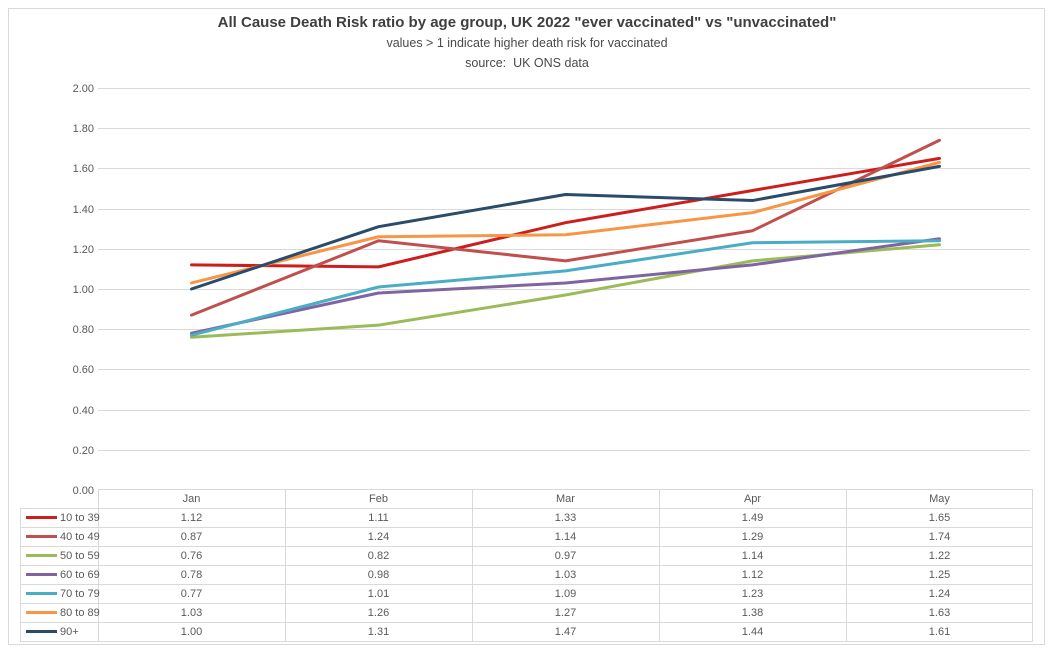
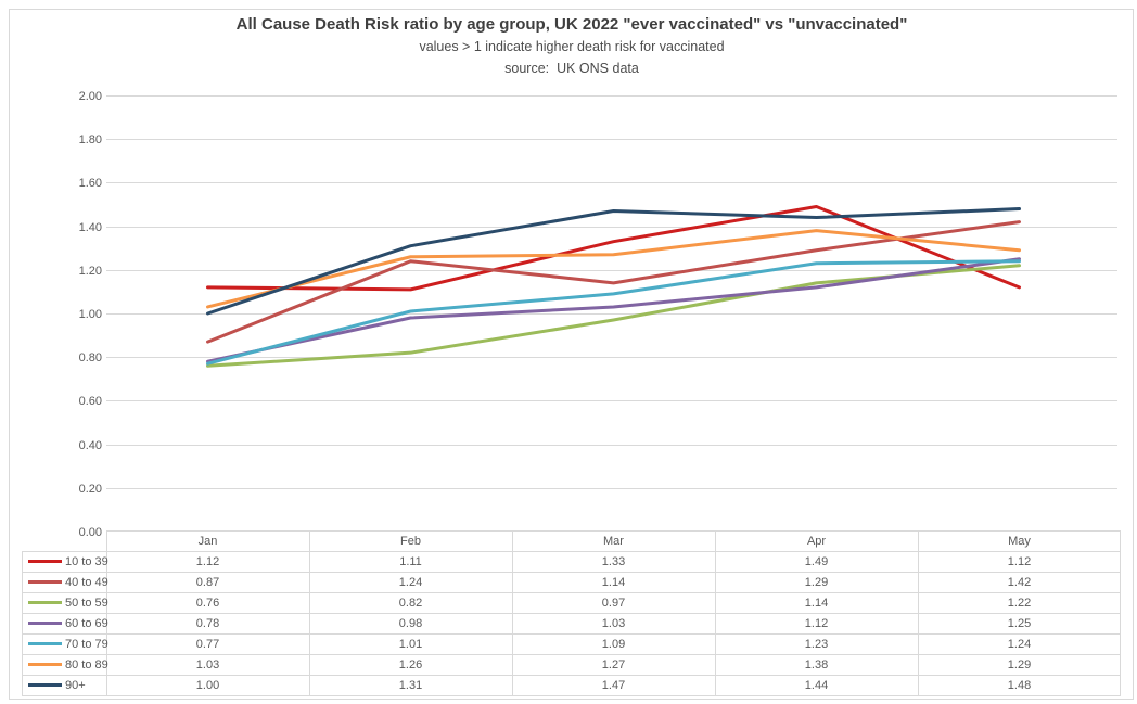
10 to 39/May: 1.65 -> 1.12
40 to 49/May: 1.74 -> 1.42
80 to 89/May: 1.63 -> 1.29
90+/May: 1.61 -> 1.48
